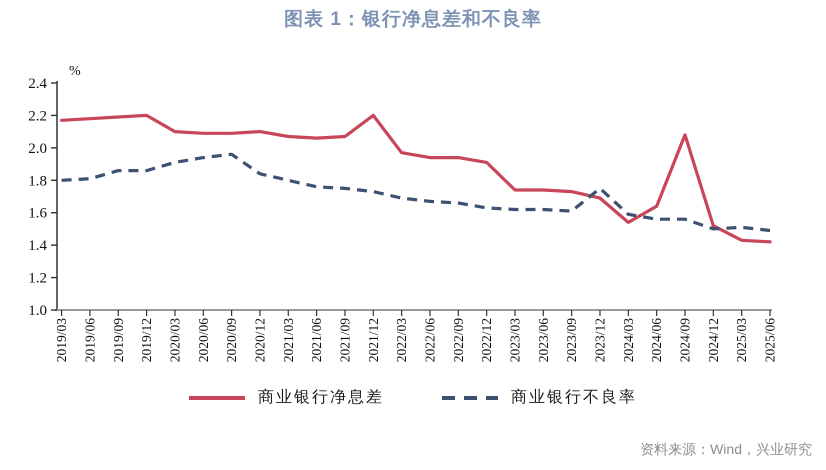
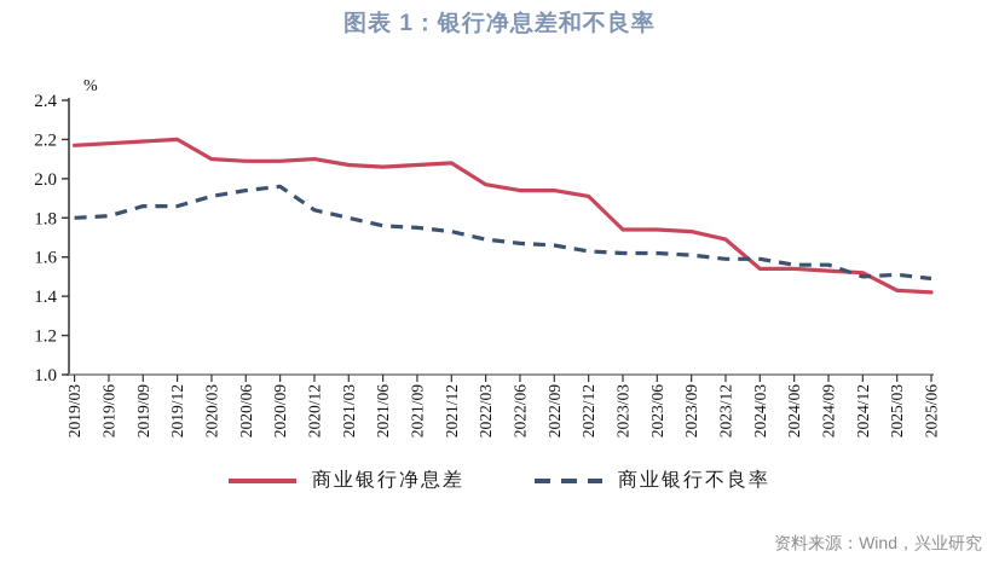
商业银行净息差/2021/12: 2.20 -> 2.08
商业银行不良率/2023/12: 1.75 -> 1.59
商业银行净息差/2024/06: 1.64 -> 1.54
商业银行净息差/2024/09: 2.08 -> 1.53
